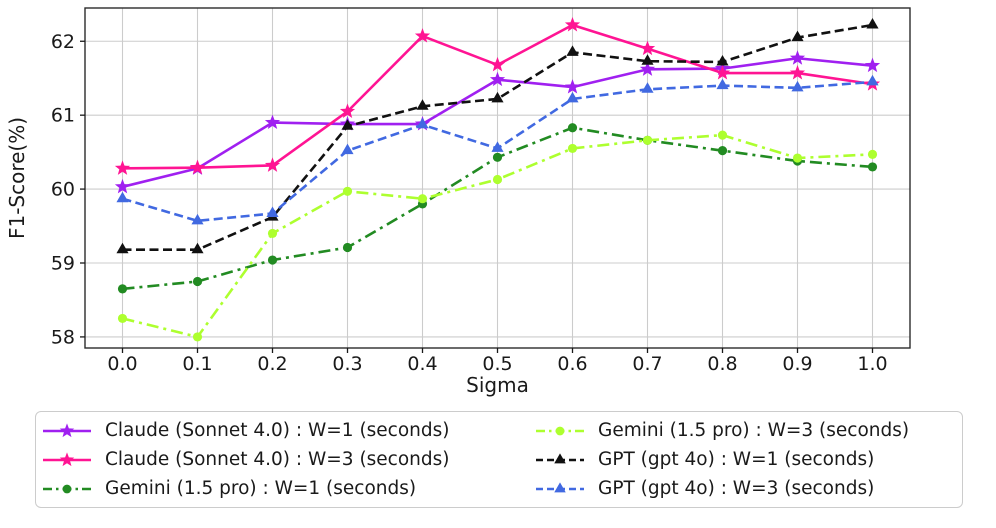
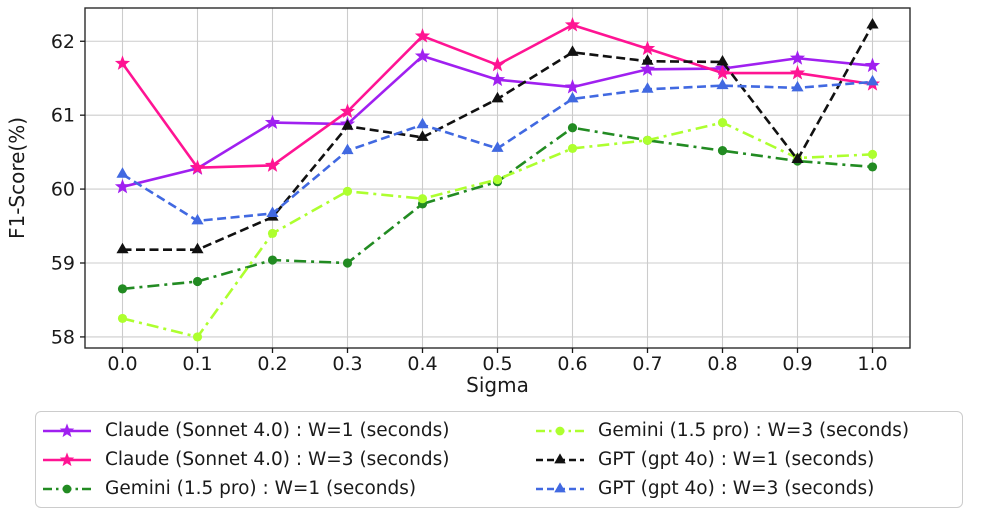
Claude (Sonnet 4.0) : W=3 (seconds)/0.0: 60.3 -> 61.7
GPT (gpt 4o) : W=3 (seconds)/0.0: 59.9 -> 60.2
Gemini (1.5 pro) : W=1 (seconds)/0.3: 59.2 -> 59.0
Claude (Sonnet 4.0) : W=1 (seconds)/0.4: 60.9 -> 61.8
GPT (gpt 4o) : W=1 (seconds)/0.4: 61.1 -> 60.7
Gemini (1.5 pro) : W=1 (seconds)/0.5: 60.4 -> 60.1
Gemini (1.5 pro) : W=3 (seconds)/0.8: 60.7 -> 60.9
GPT (gpt 4o) : W=1 (seconds)/0.9: 62.0 -> 60.4
